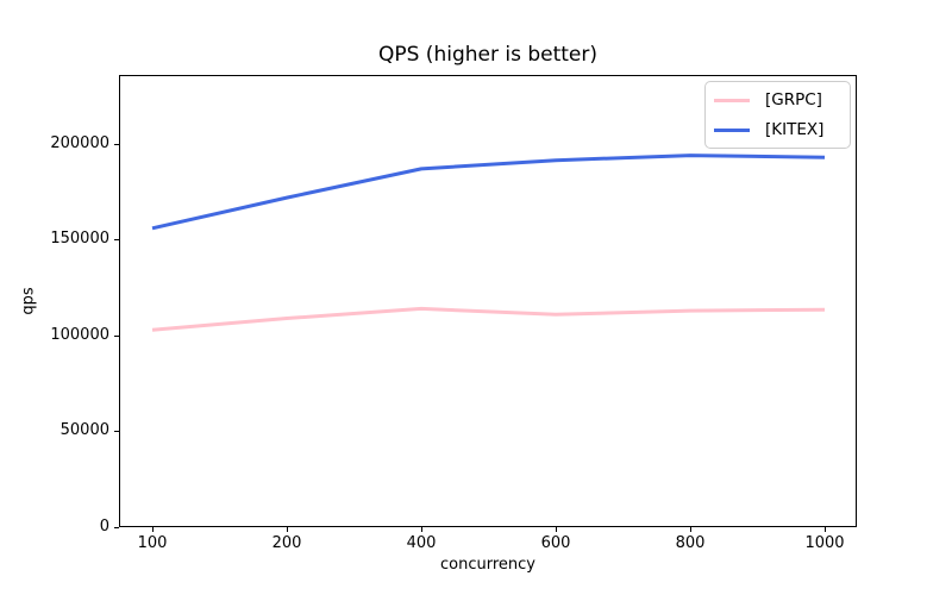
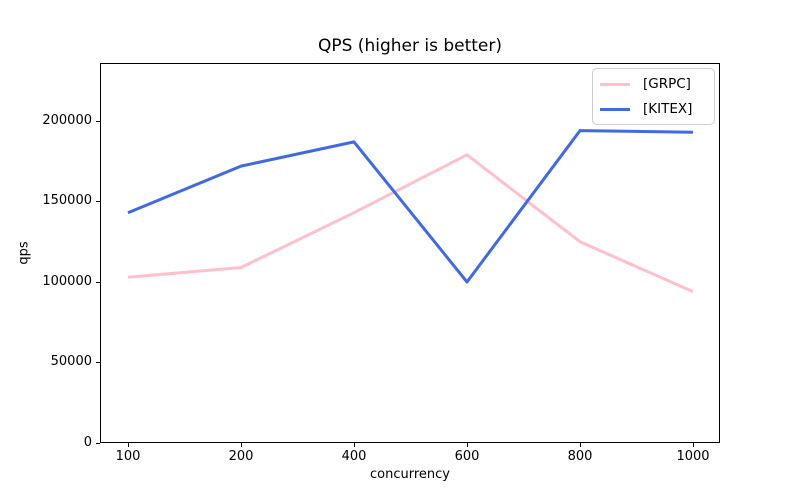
[KITEX]/100: 156000 -> 143000
[GRPC]/400: 114000 -> 143000
[GRPC]/600: 111000 -> 179000
[KITEX]/600: 192000 -> 100000
[GRPC]/800: 113000 -> 125000
[GRPC]/1000: 114000 -> 94000
